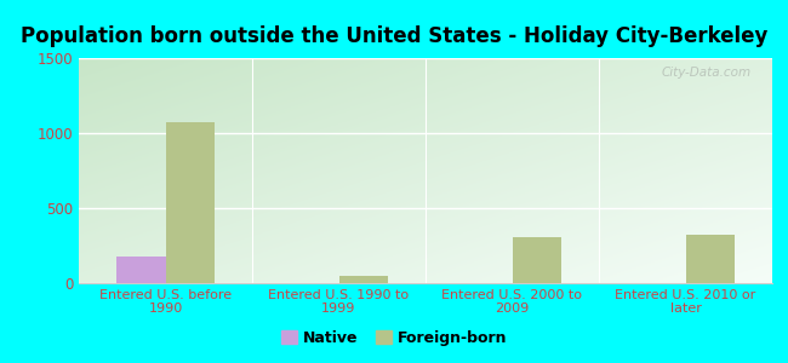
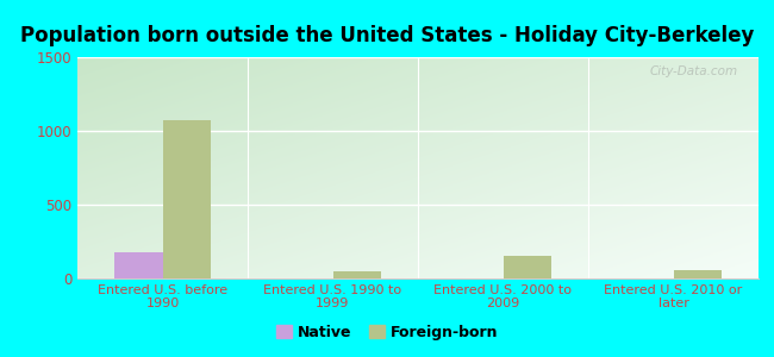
Foreign-born/Entered U.S. 2000 to 2009: 310 -> 150
Foreign-born/Entered U.S. 2010 or later: 320 -> 60
